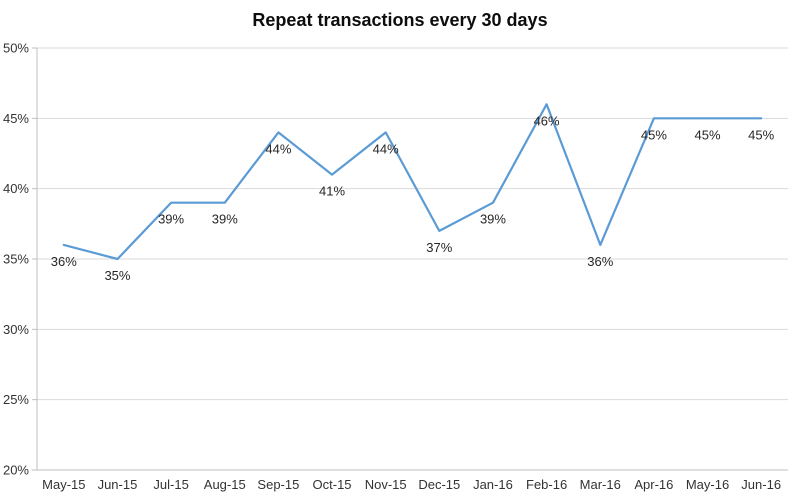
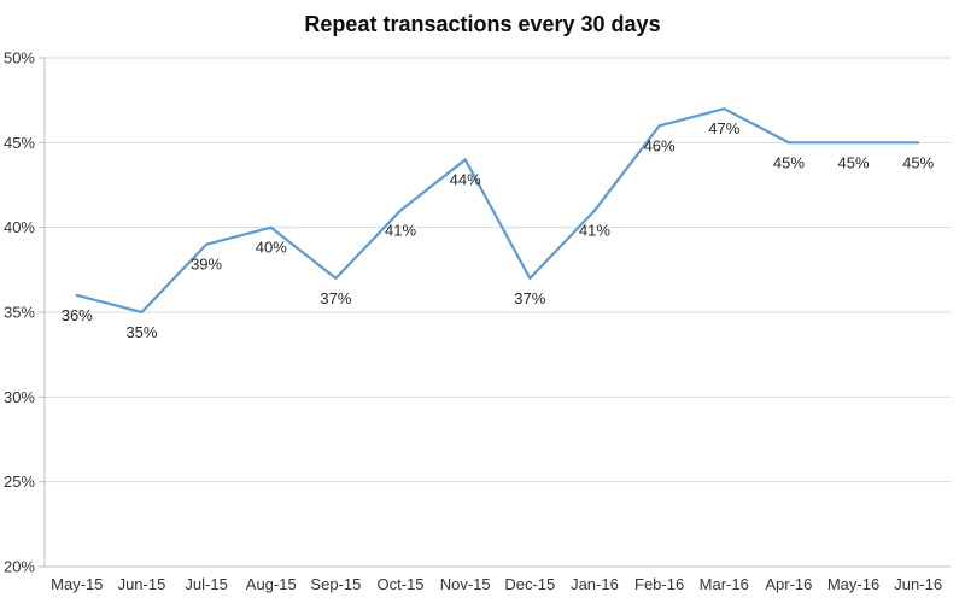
Aug-15: 39% -> 40%
Sep-15: 44% -> 37%
Jan-16: 39% -> 41%
Mar-16: 36% -> 47%
